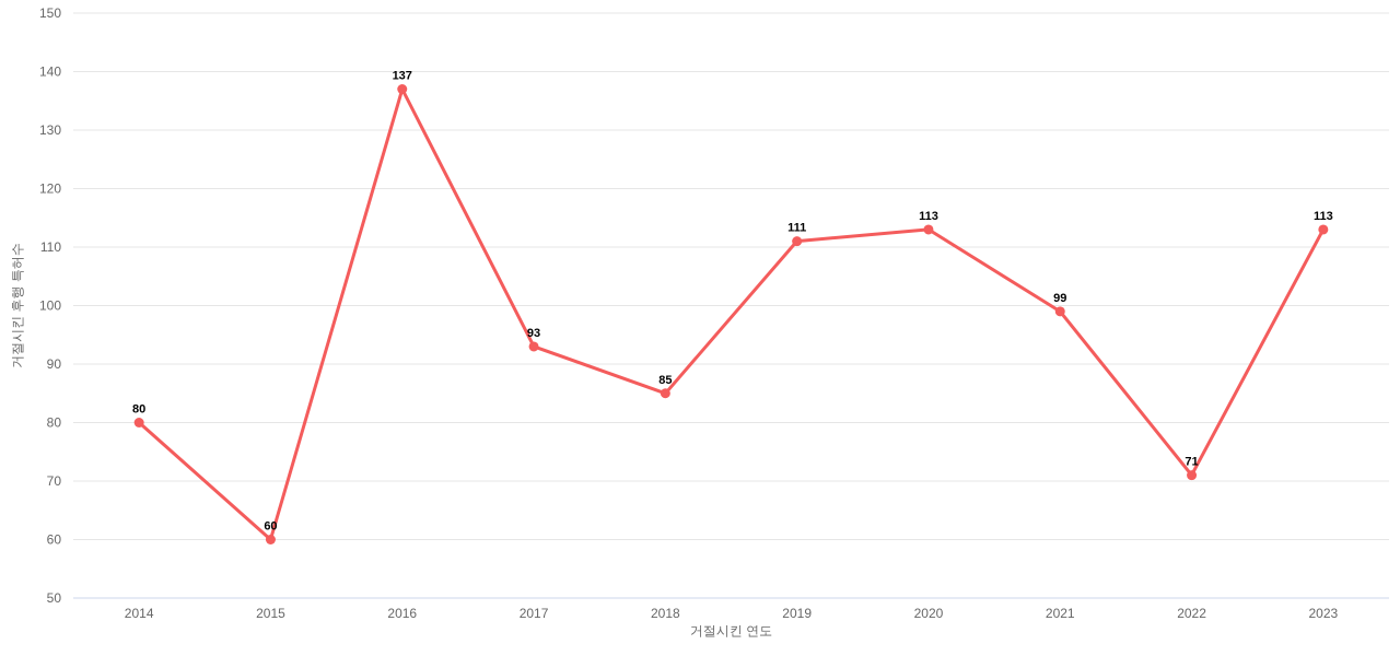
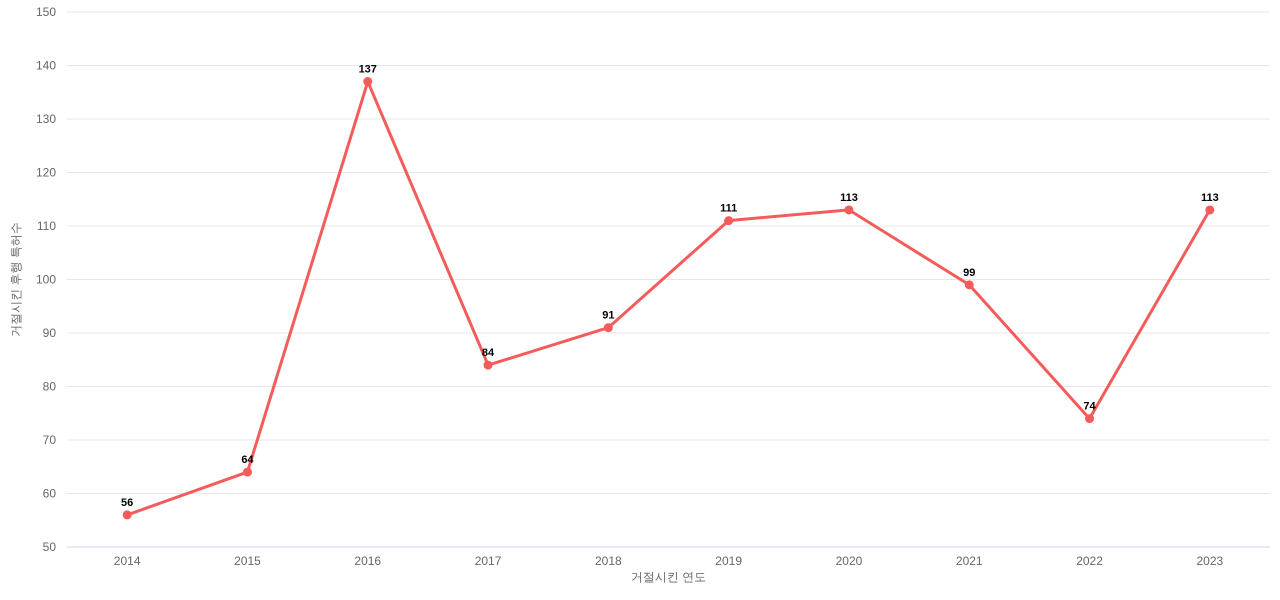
2014: 80 -> 56
2015: 60 -> 64
2017: 93 -> 84
2018: 85 -> 91
2022: 71 -> 74
